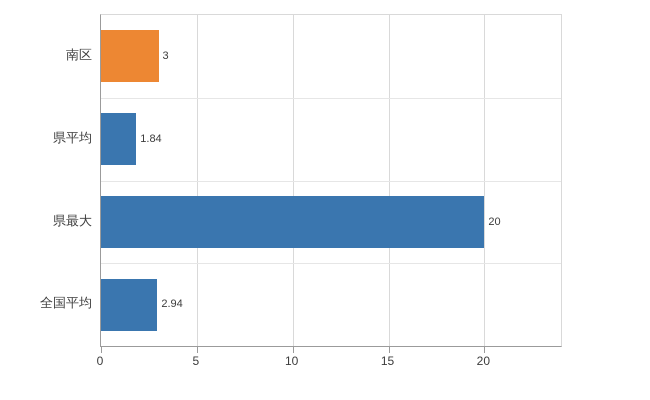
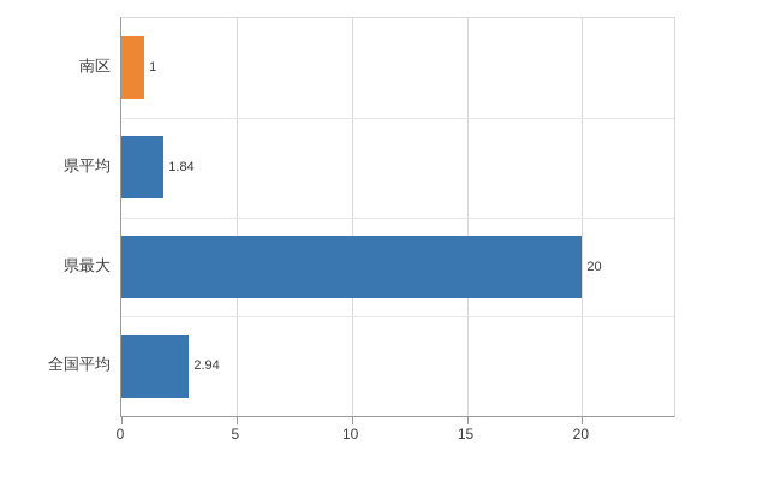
南区: 3 -> 1
